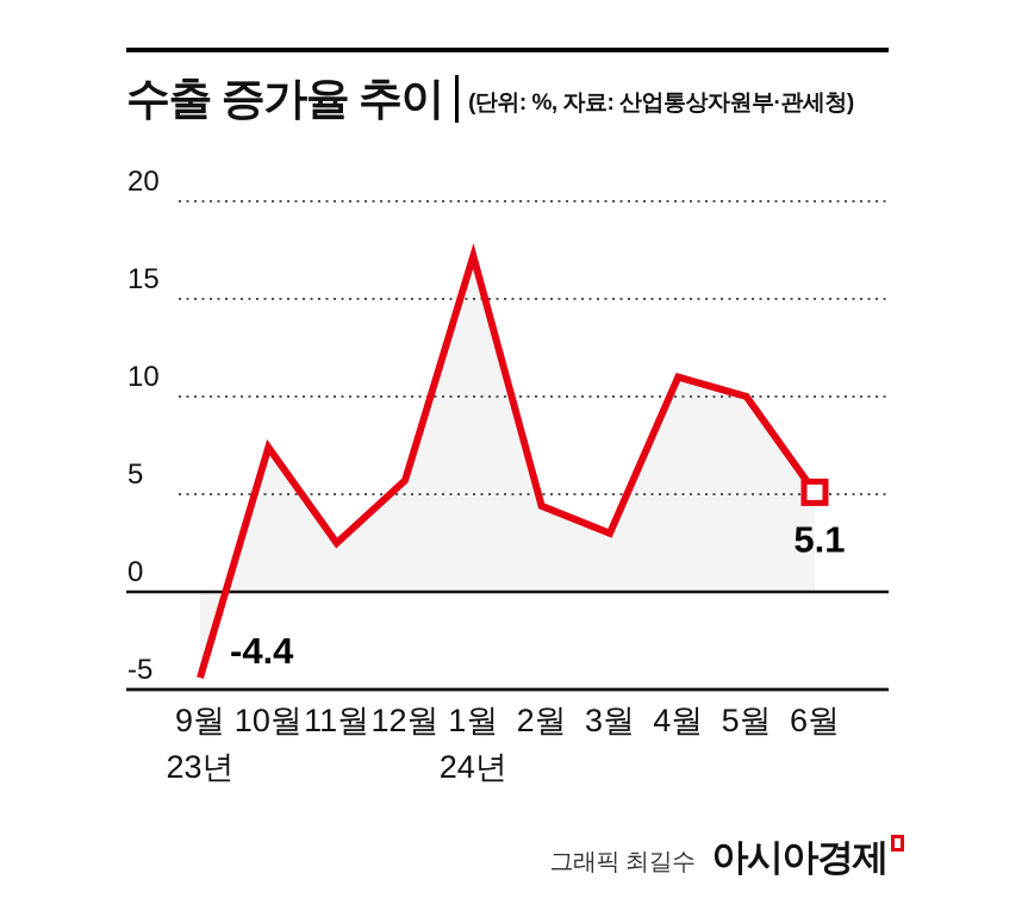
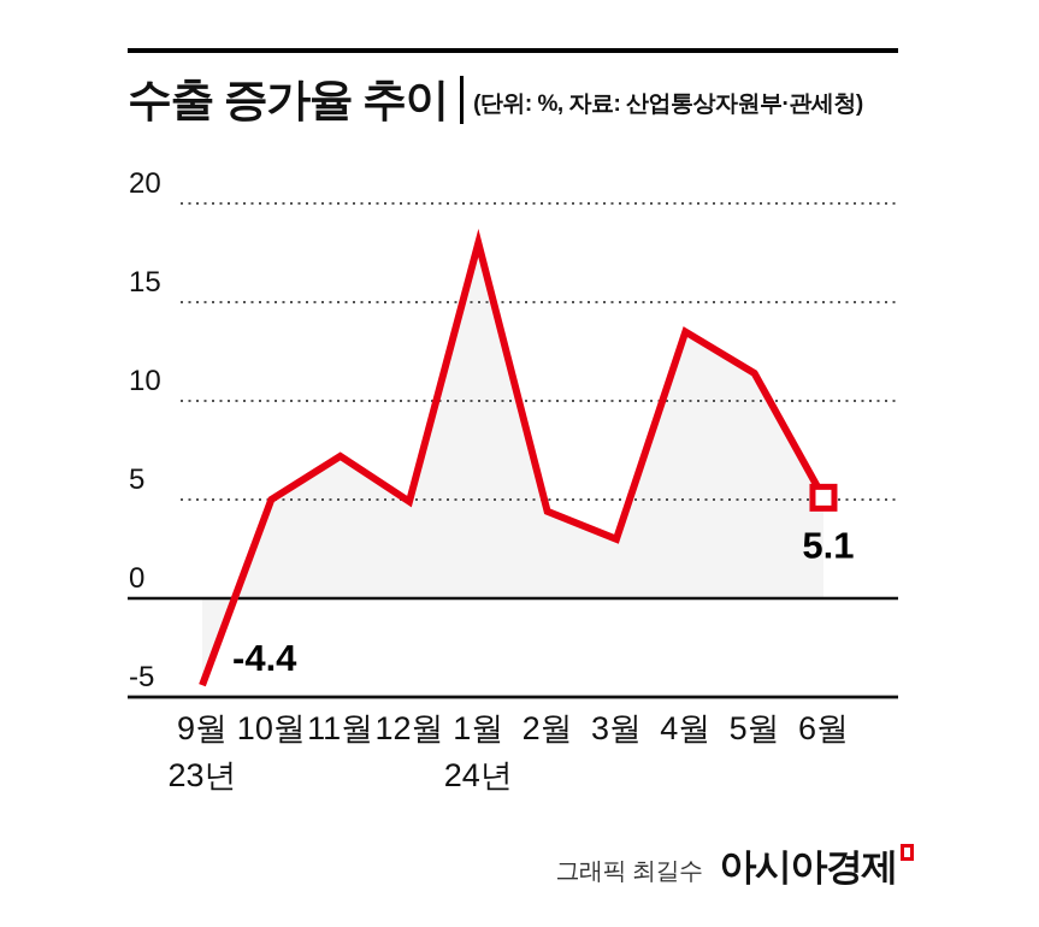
10월: 7.4 -> 5.0
11월: 2.5 -> 7.2
12월: 5.7 -> 4.9
1월: 17.2 -> 18.0
4월: 11.0 -> 13.5
5월: 10.0 -> 11.4
